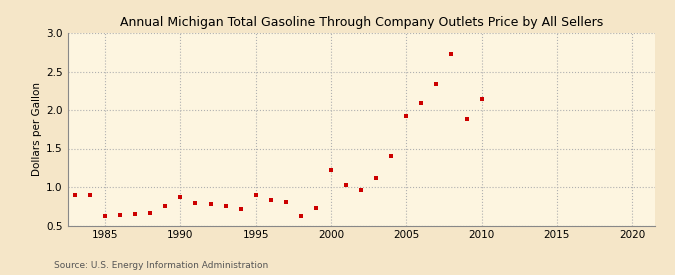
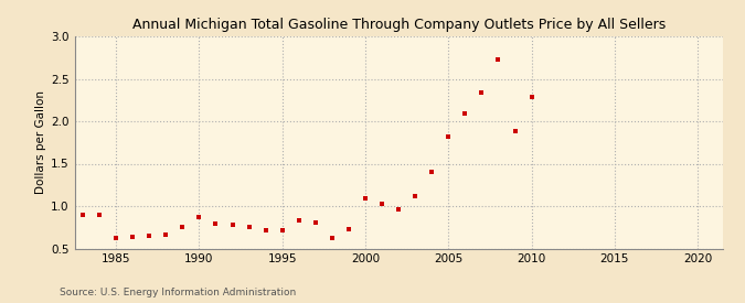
1995: 0.90 -> 0.71
2000: 1.22 -> 1.09
2005: 1.92 -> 1.81
2010: 2.14 -> 2.28
